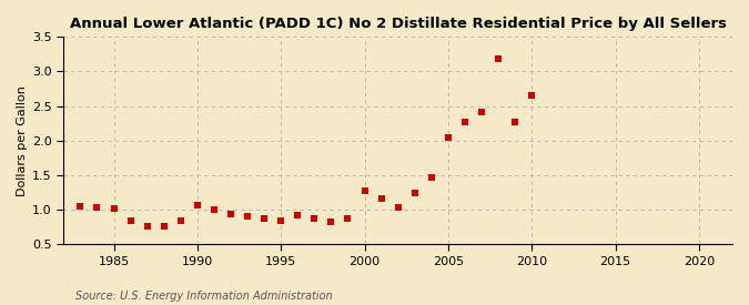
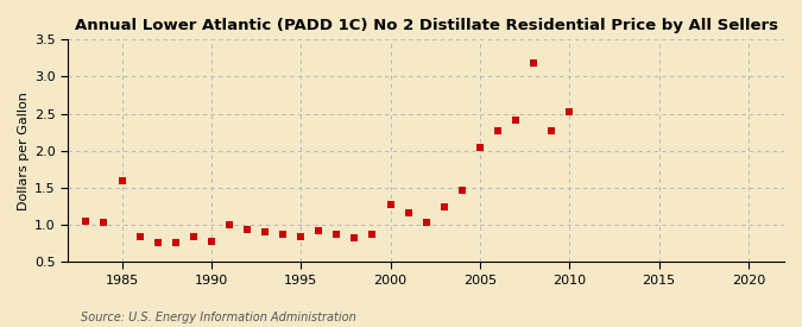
1985: 1.02 -> 1.60
1990: 1.06 -> 0.78
2010: 2.65 -> 2.52
